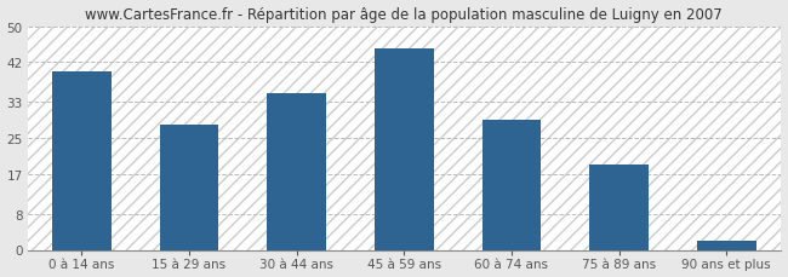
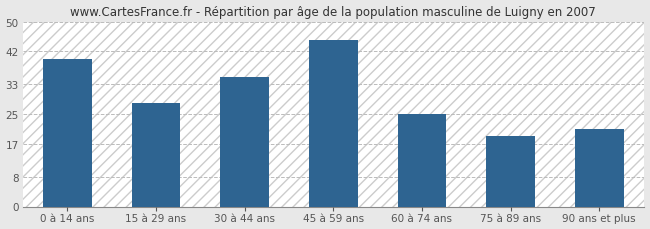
60 à 74 ans: 29 -> 25
90 ans et plus: 2 -> 21
